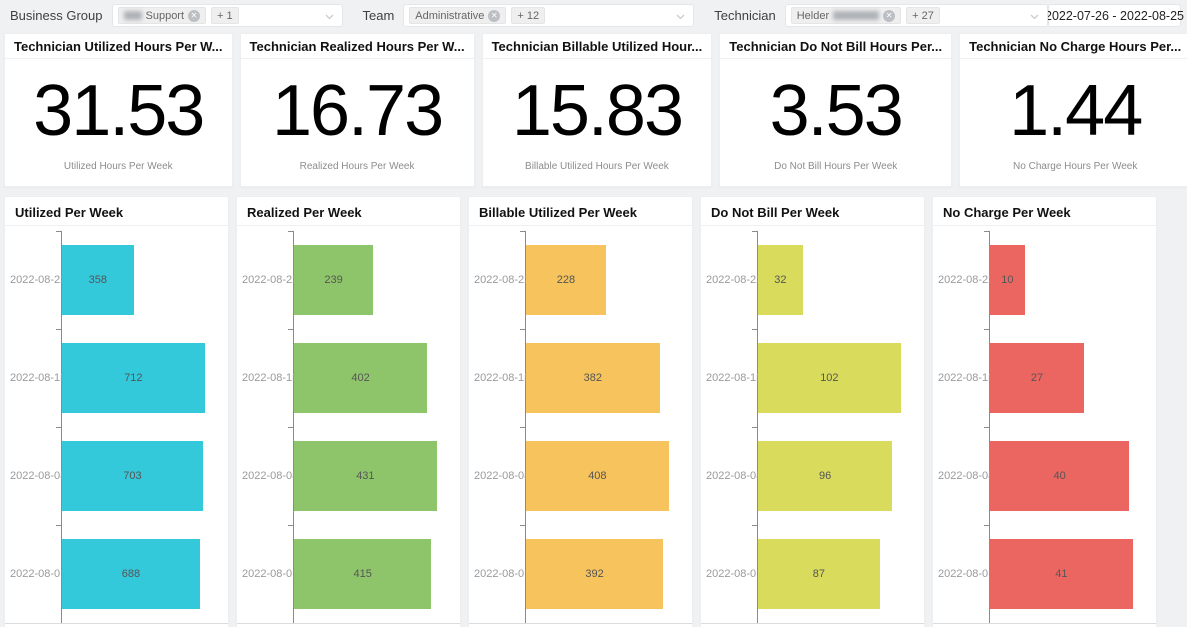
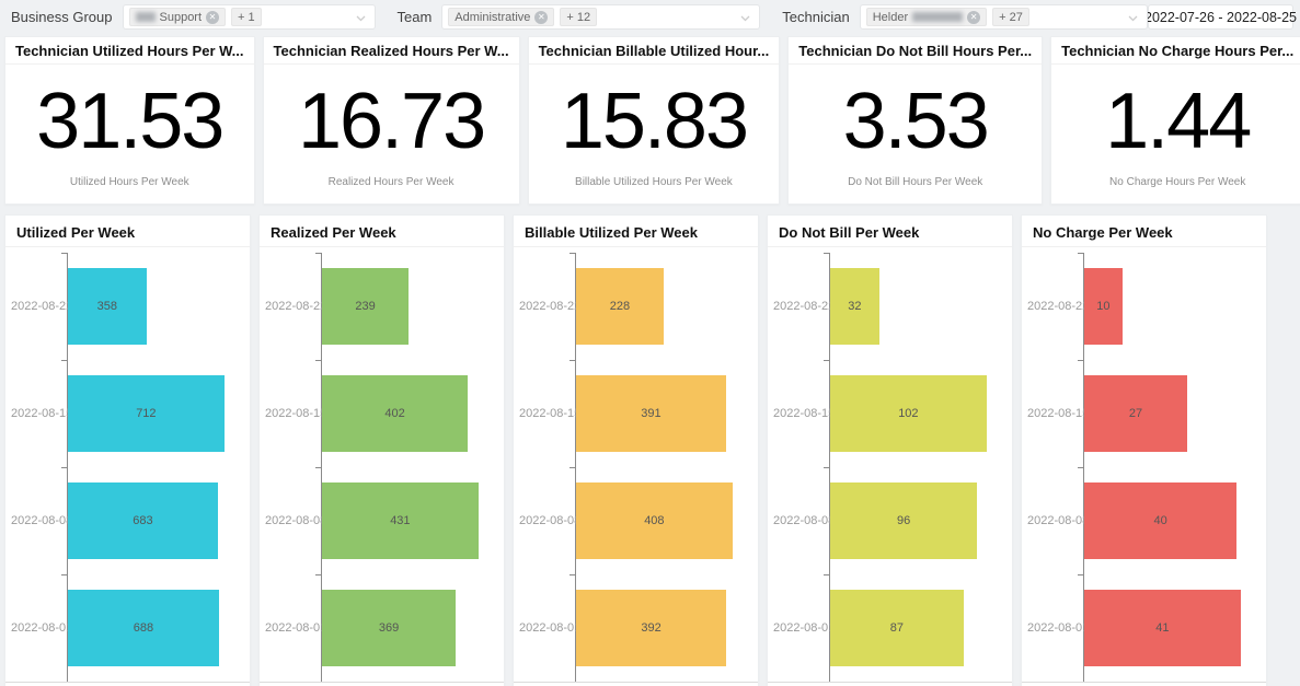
Utilized Per Week/2022-08-08: 703 -> 683
Realized Per Week/2022-08-01: 415 -> 369
Billable Utilized Per Week/2022-08-15: 382 -> 391
